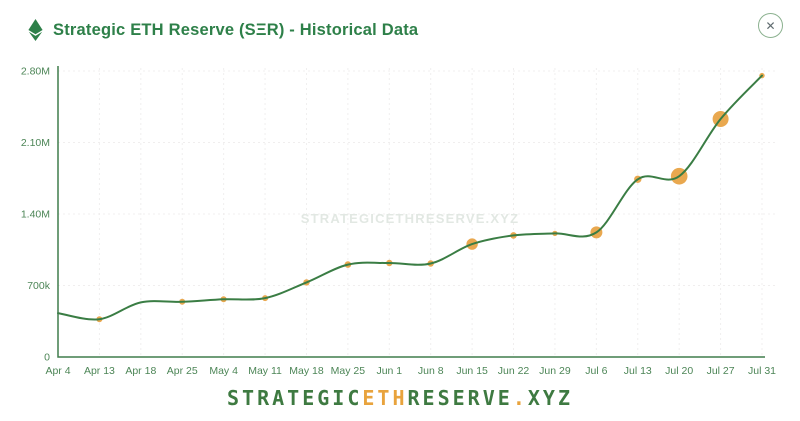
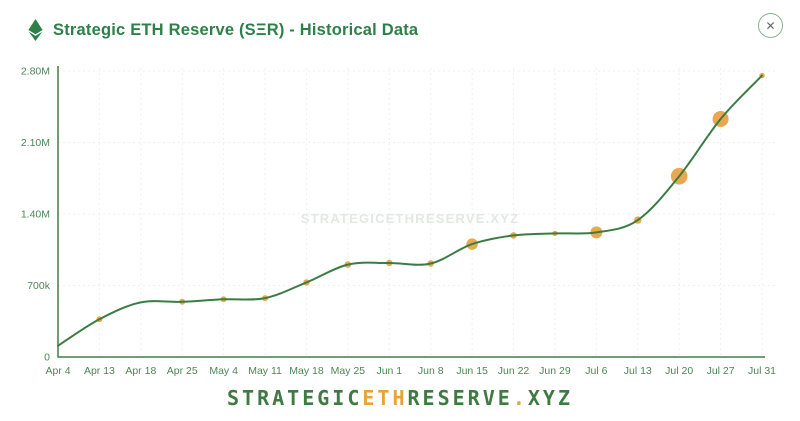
Apr 4: 0.43M -> 0.11M
Jul 13: 1.74M -> 1.34M
